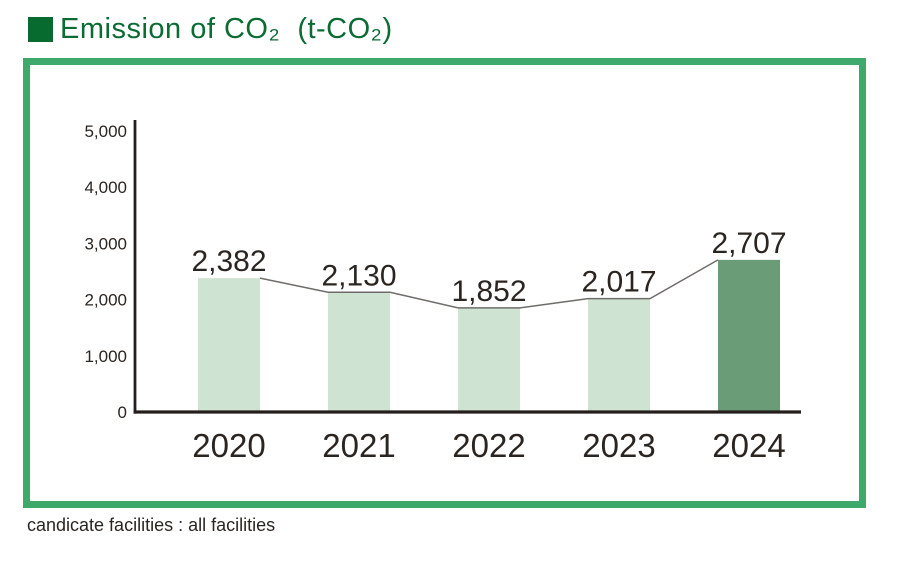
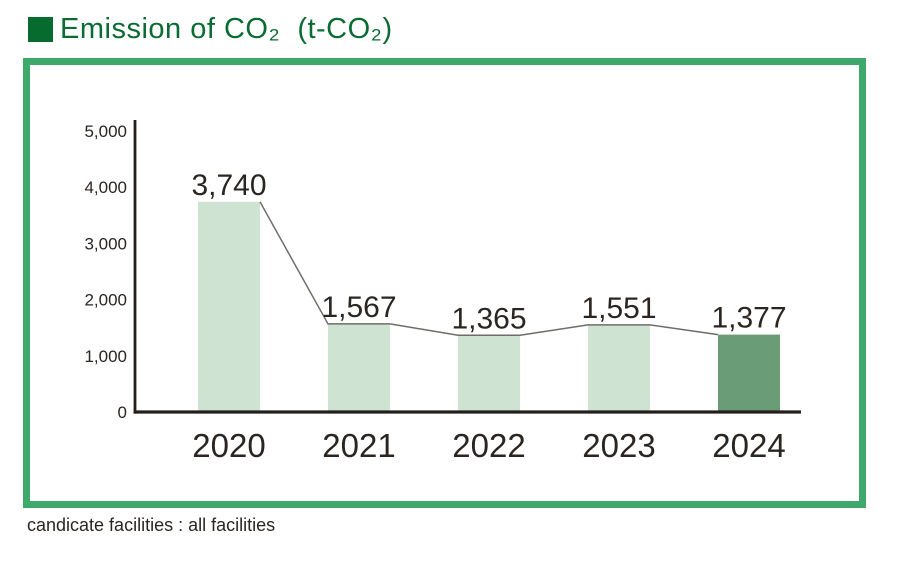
2020: 2,382 -> 3,740
2021: 2,130 -> 1,567
2022: 1,852 -> 1,365
2023: 2,017 -> 1,551
2024: 2,707 -> 1,377
